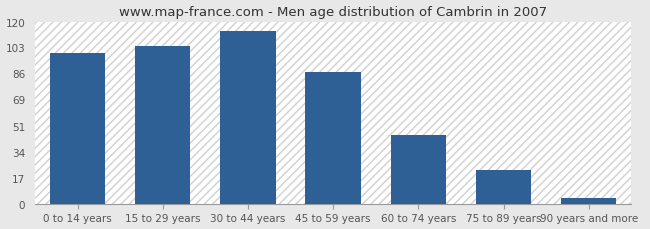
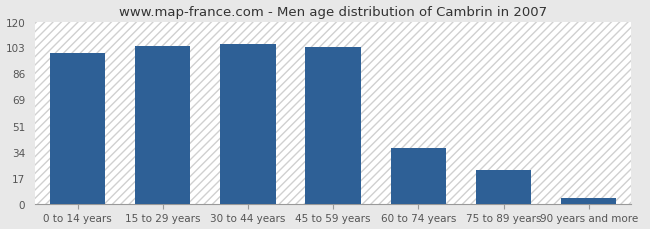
30 to 44 years: 114 -> 105
45 to 59 years: 87 -> 103
60 to 74 years: 45 -> 37
